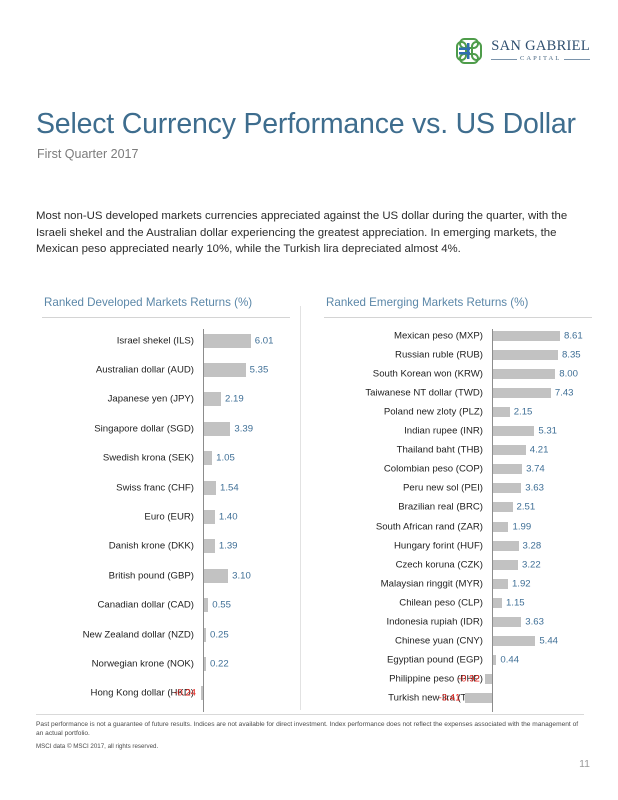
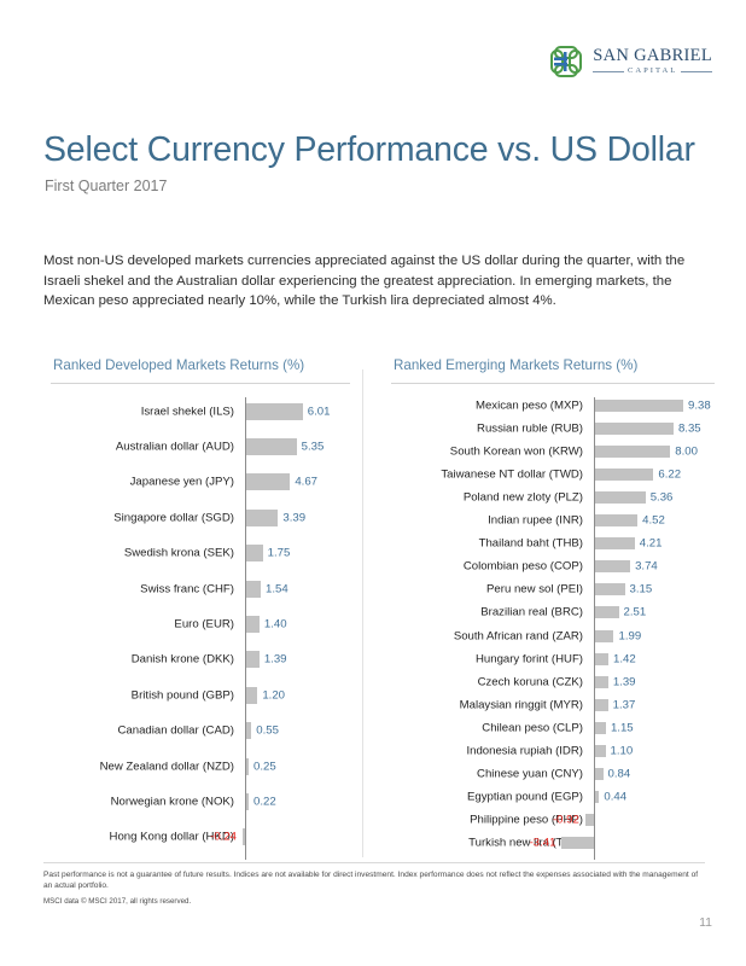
Ranked Developed Markets Returns (%)/Japanese yen (JPY): 2.19 -> 4.67
Ranked Developed Markets Returns (%)/Swedish krona (SEK): 1.05 -> 1.75
Ranked Developed Markets Returns (%)/British pound (GBP): 3.10 -> 1.20
Ranked Emerging Markets Returns (%)/Mexican peso (MXP): 8.61 -> 9.38
Ranked Emerging Markets Returns (%)/Taiwanese NT dollar (TWD): 7.43 -> 6.22
Ranked Emerging Markets Returns (%)/Poland new zloty (PLZ): 2.15 -> 5.36
Ranked Emerging Markets Returns (%)/Indian rupee (INR): 5.31 -> 4.52
Ranked Emerging Markets Returns (%)/Peru new sol (PEI): 3.63 -> 3.15
Ranked Emerging Markets Returns (%)/Hungary forint (HUF): 3.28 -> 1.42
Ranked Emerging Markets Returns (%)/Czech koruna (CZK): 3.22 -> 1.39
Ranked Emerging Markets Returns (%)/Malaysian ringgit (MYR): 1.92 -> 1.37
Ranked Emerging Markets Returns (%)/Indonesia rupiah (IDR): 3.63 -> 1.10
Ranked Emerging Markets Returns (%)/Chinese yuan (CNY): 5.44 -> 0.84
